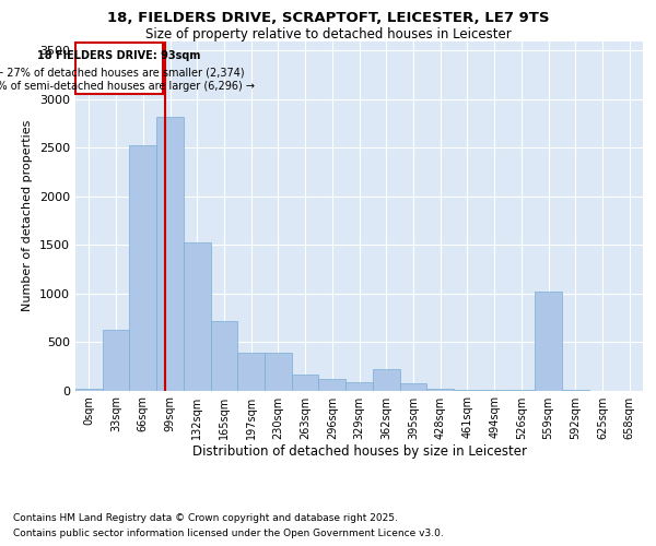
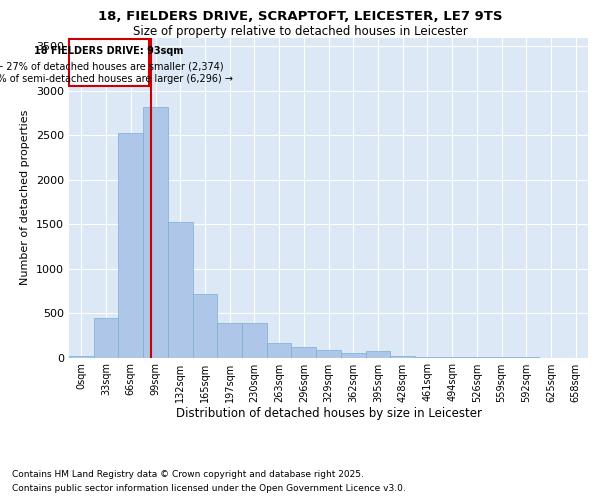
33sqm: 620 -> 450
362sqm: 220 -> 60
559sqm: 1020 -> 0
